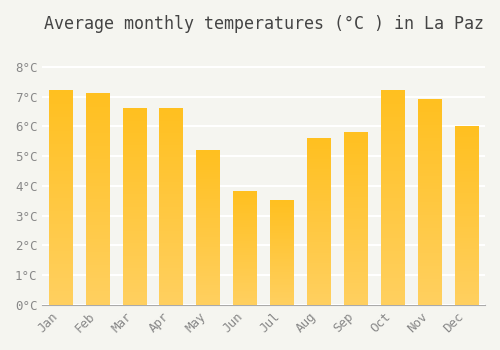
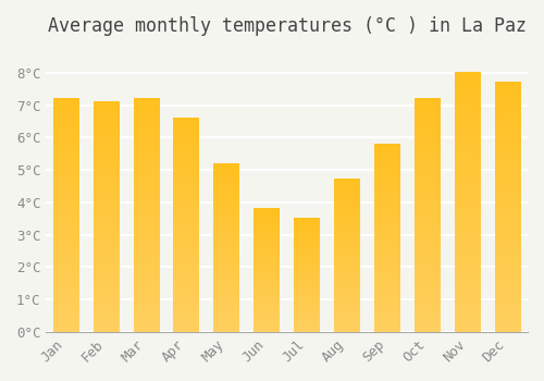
Mar: 6.6°C -> 7.2°C
Aug: 5.6°C -> 4.7°C
Nov: 6.9°C -> 8.0°C
Dec: 6.0°C -> 7.7°C
